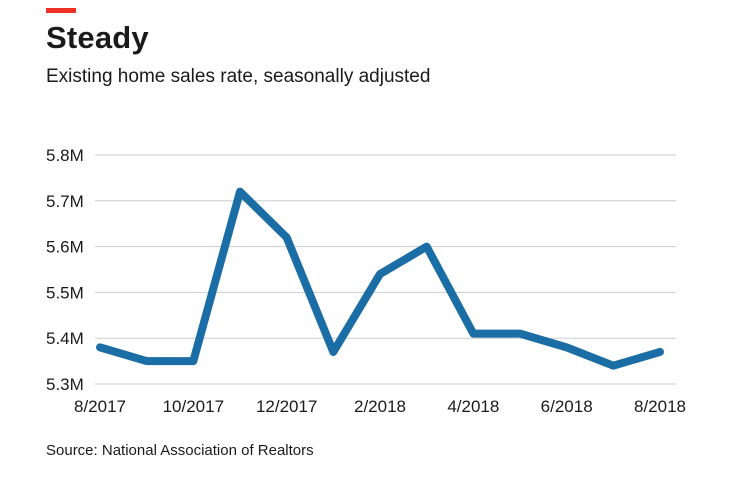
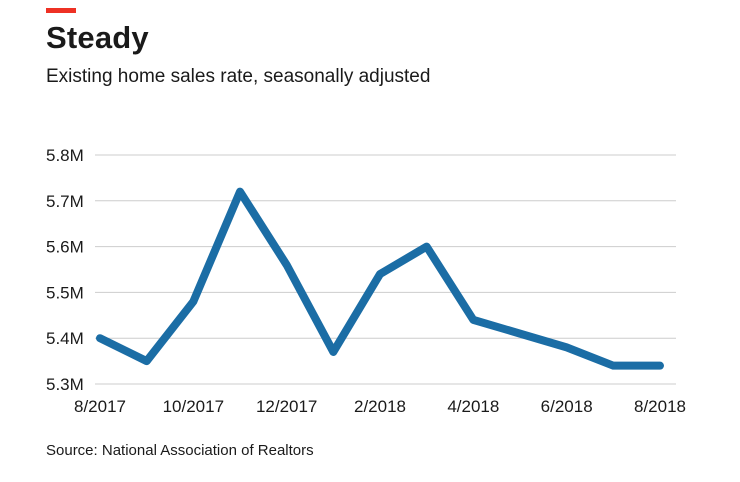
8/2017: 5.38M -> 5.40M
10/2017: 5.35M -> 5.48M
12/2017: 5.62M -> 5.56M
4/2018: 5.41M -> 5.44M
8/2018: 5.37M -> 5.34M
